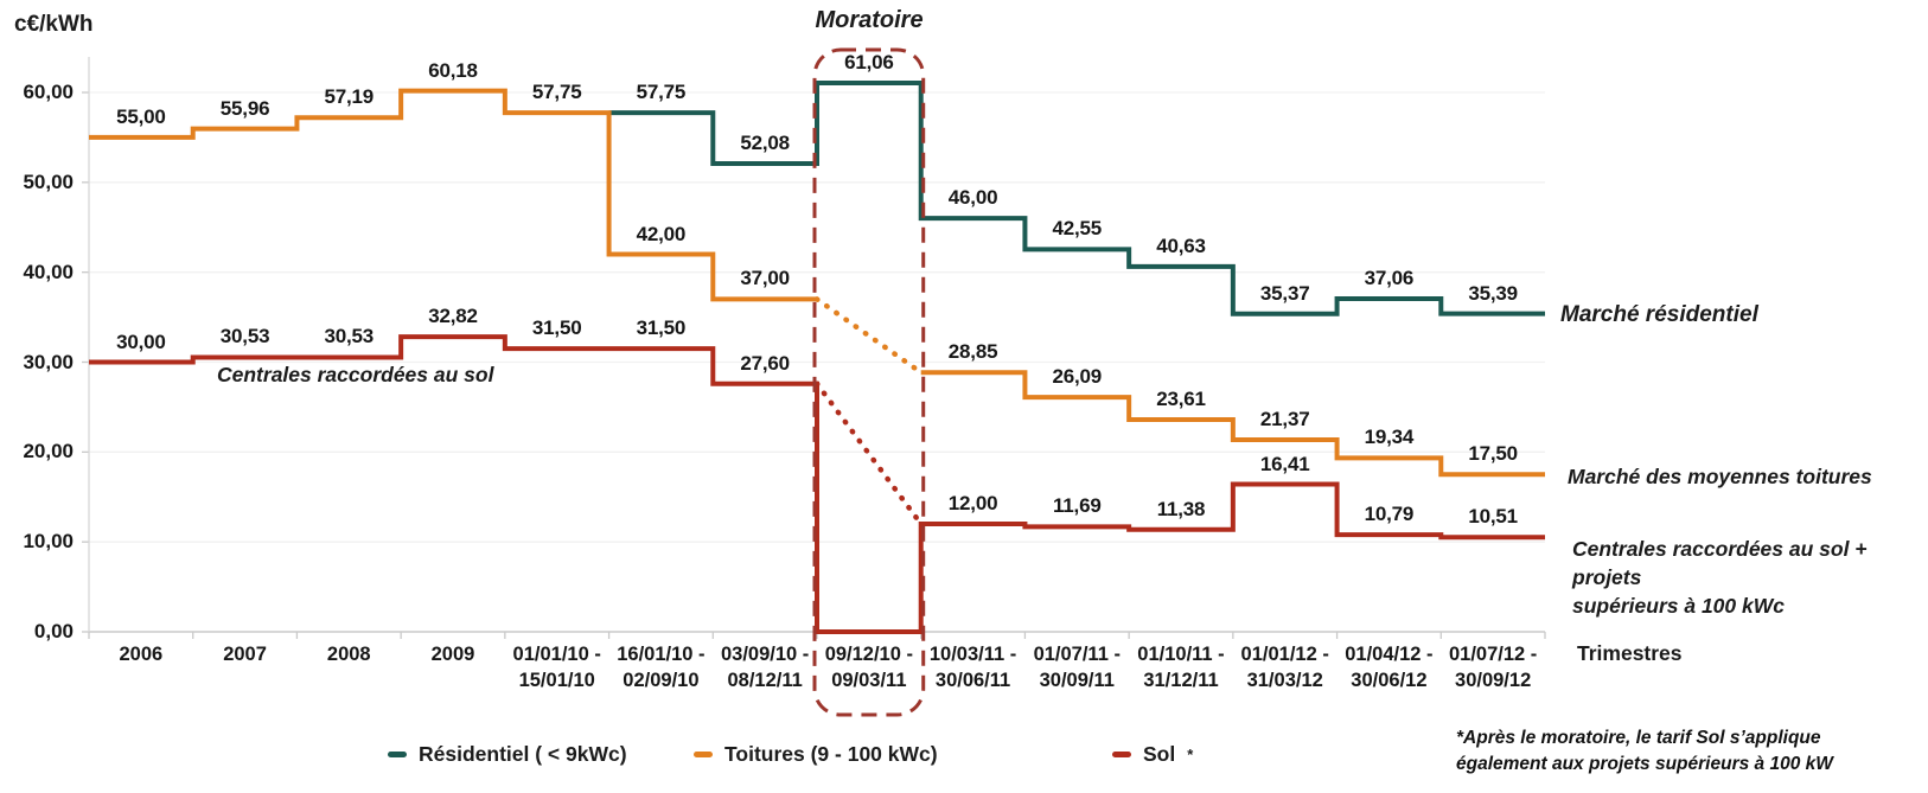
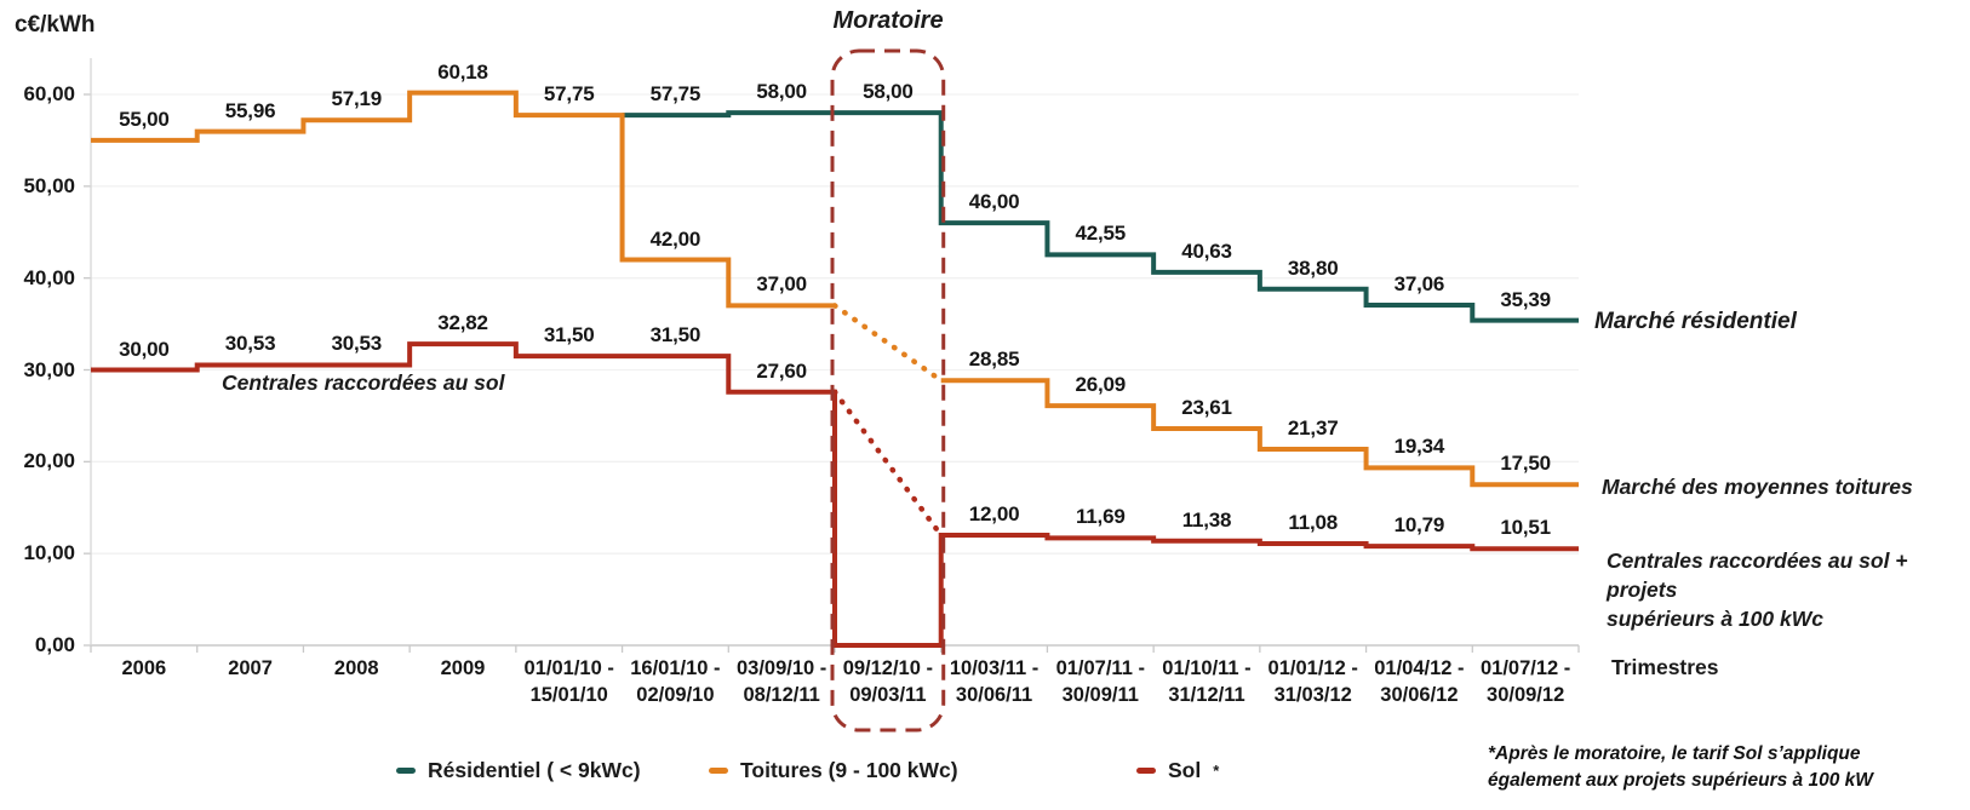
Résidentiel ( < 9kWc)/03/09/10 - 08/12/11: 52,08 -> 58,00
Résidentiel ( < 9kWc)/09/12/10 - 09/03/11: 61,06 -> 58,00
Résidentiel ( < 9kWc)/01/01/12 - 31/03/12: 35,37 -> 38,80
Sol/01/01/12 - 31/03/12: 16,41 -> 11,08
